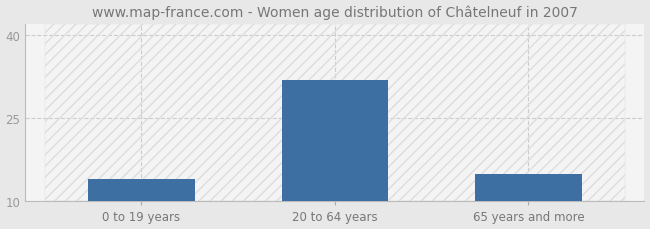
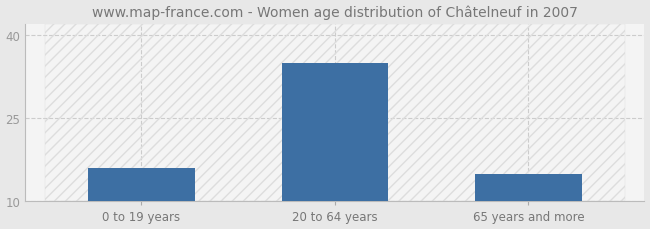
0 to 19 years: 14 -> 16
20 to 64 years: 32 -> 35
